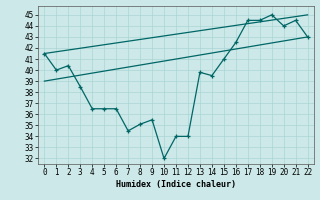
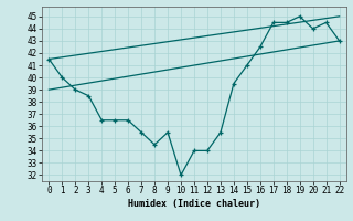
2: 40.4 -> 39.0
7: 34.5 -> 35.5
8: 35.1 -> 34.5
13: 39.8 -> 35.5
